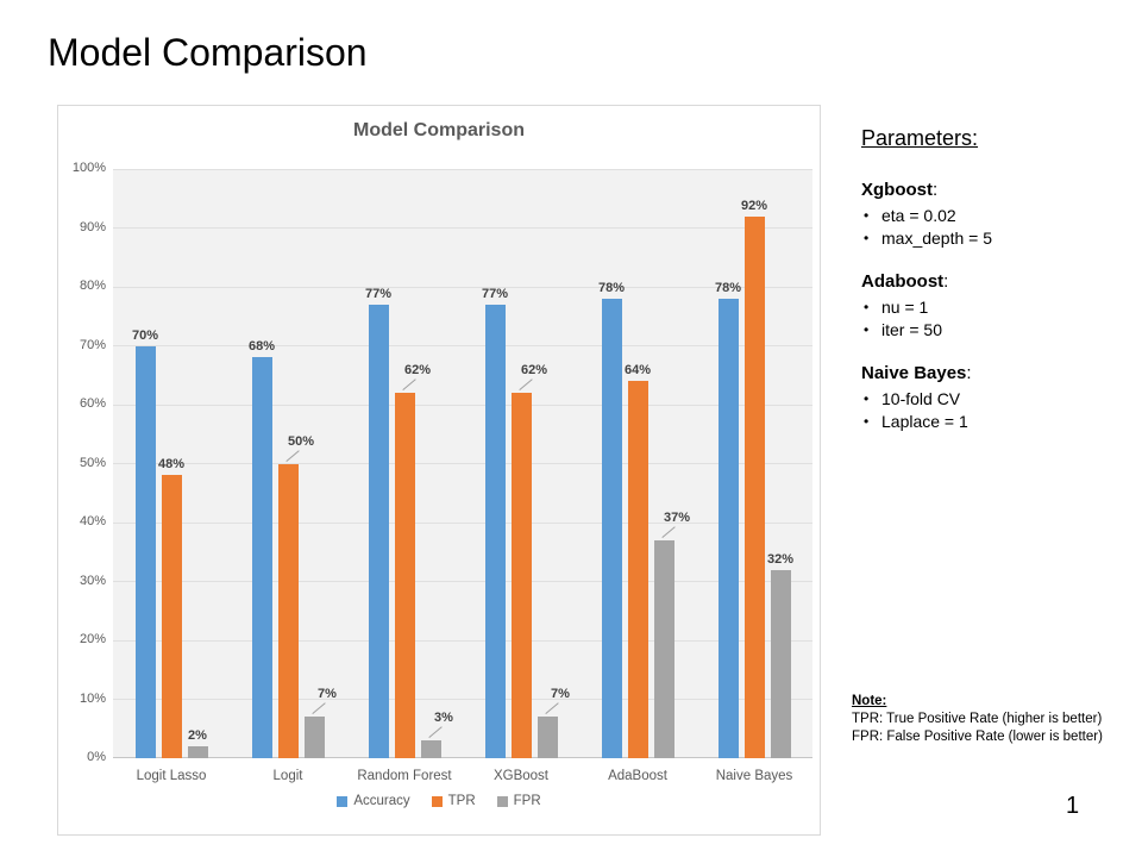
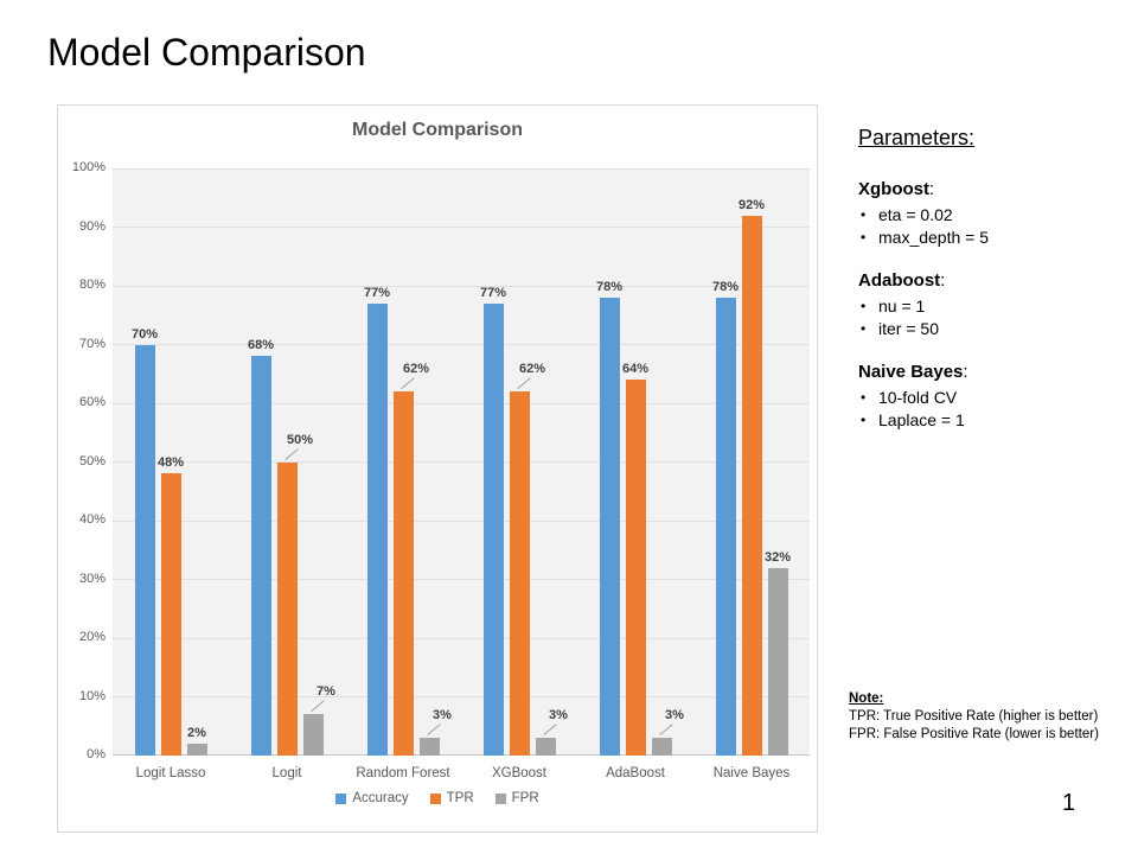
FPR/XGBoost: 7% -> 3%
FPR/AdaBoost: 37% -> 3%
